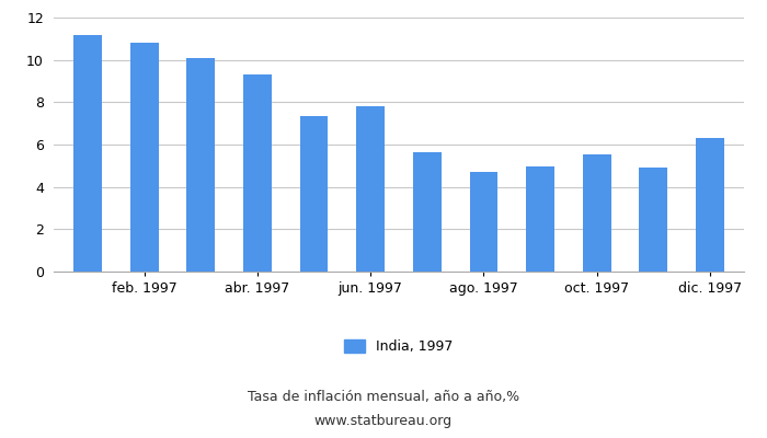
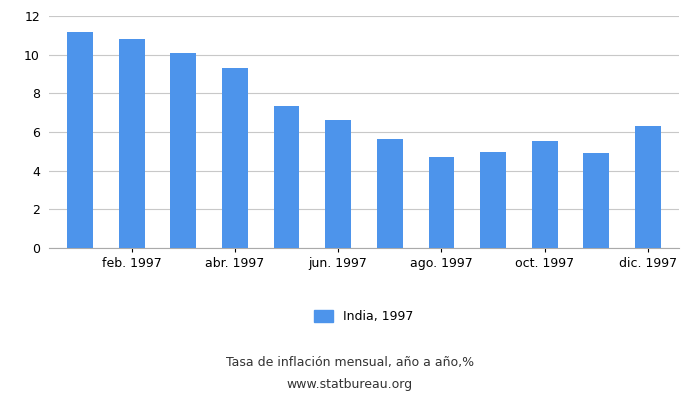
jun. 1997: 7.8 -> 6.6
